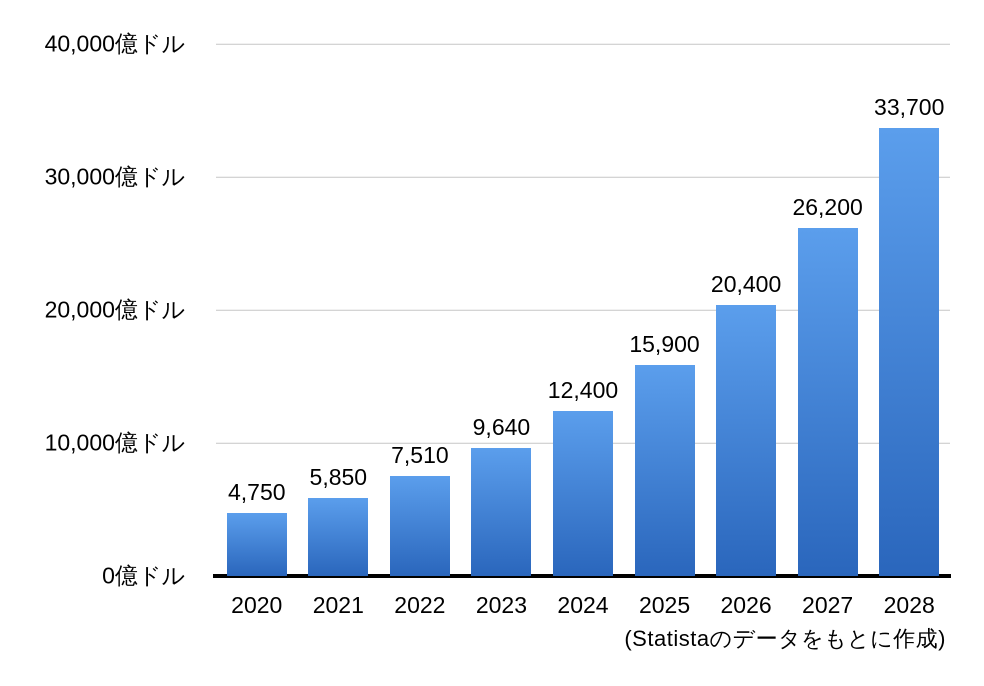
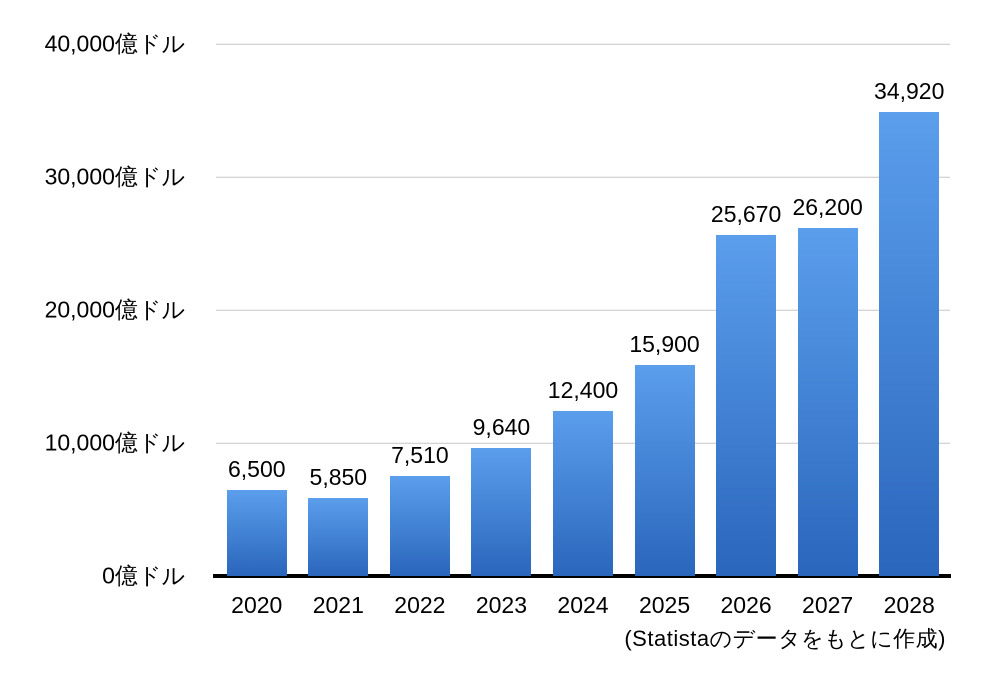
2020: 4,750 -> 6,500
2026: 20,400 -> 25,670
2028: 33,700 -> 34,920
